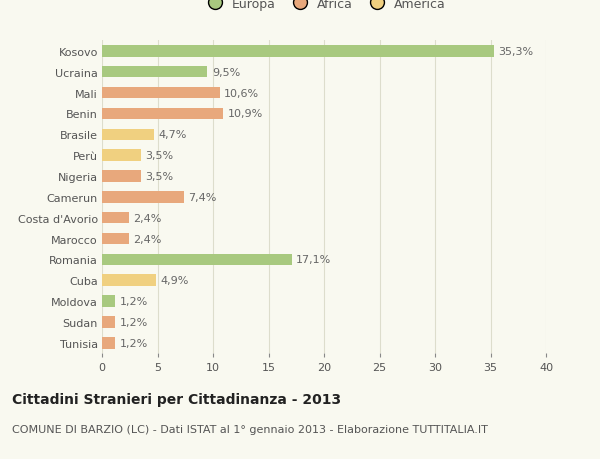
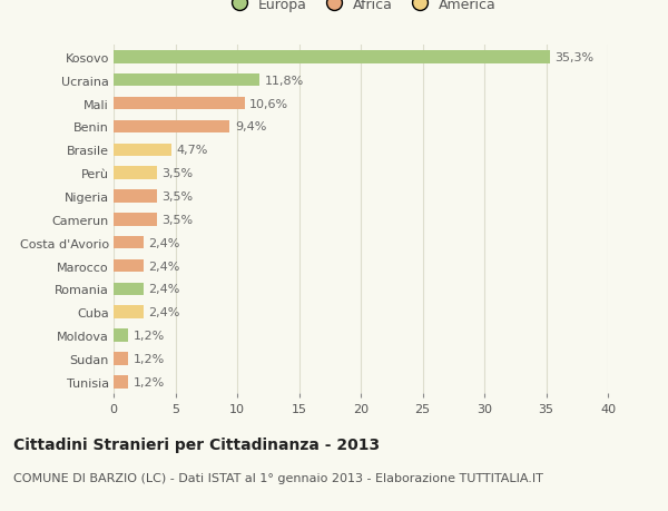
Ucraina: 9,5% -> 11,8%
Benin: 10,9% -> 9,4%
Camerun: 7,4% -> 3,5%
Romania: 17,1% -> 2,4%
Cuba: 4,9% -> 2,4%
